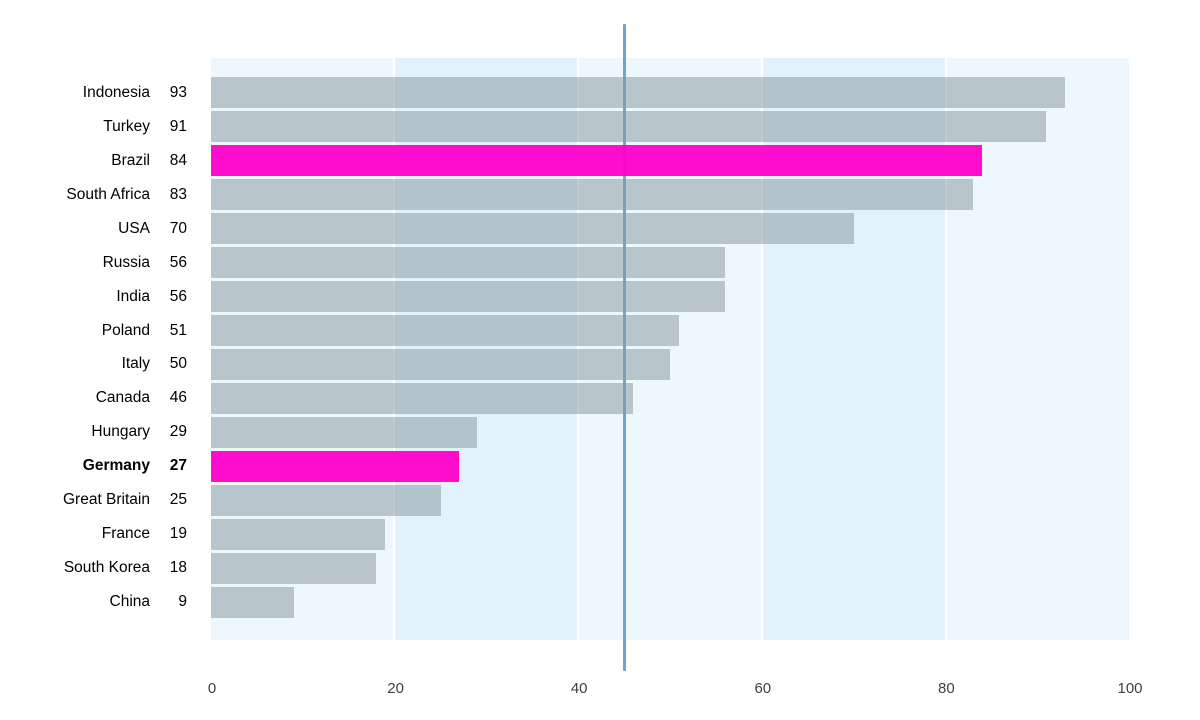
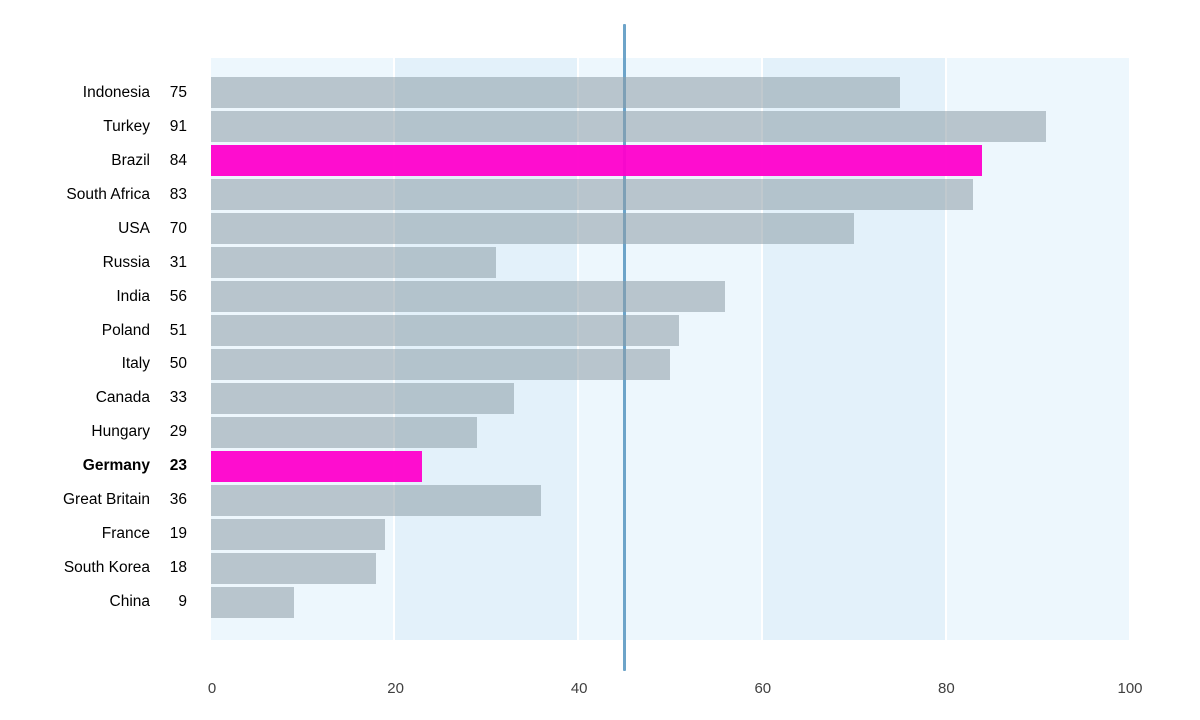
Indonesia: 93 -> 75
Russia: 56 -> 31
Canada: 46 -> 33
Germany: 27 -> 23
Great Britain: 25 -> 36
